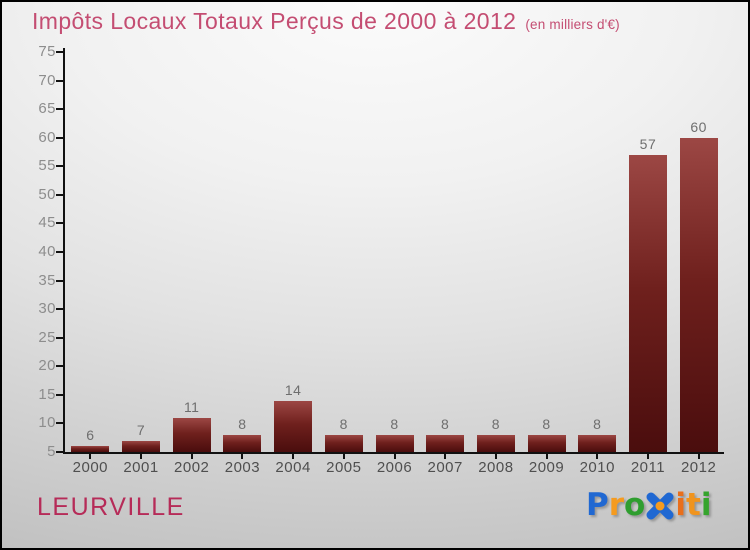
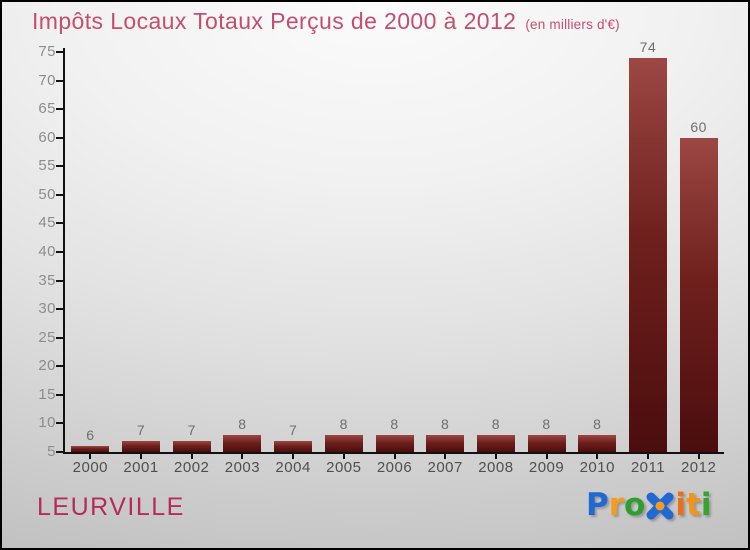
2002: 11 -> 7
2004: 14 -> 7
2011: 57 -> 74
